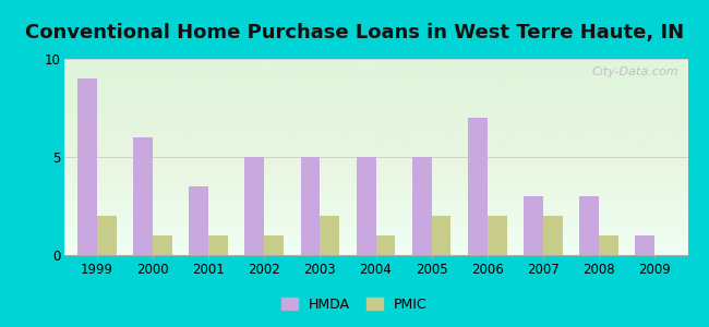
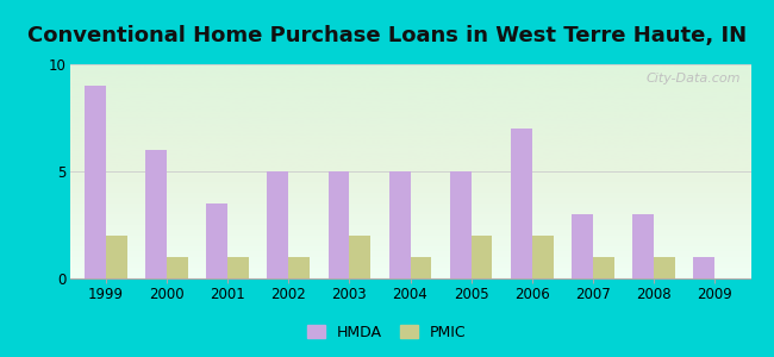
PMIC/2007: 2 -> 1
